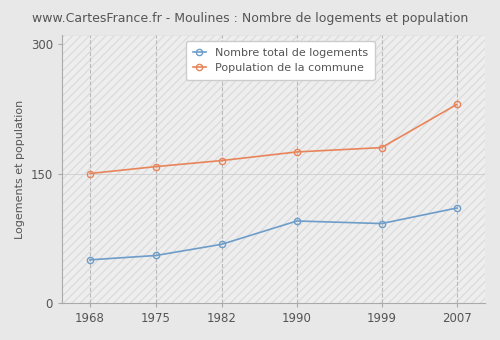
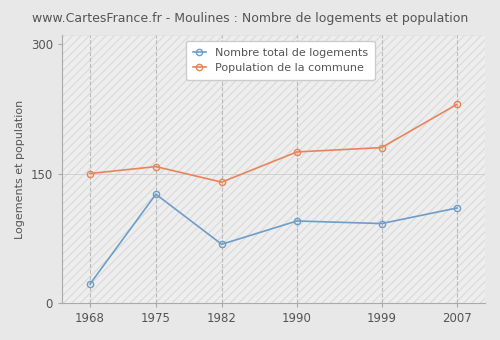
Nombre total de logements/1968: 50 -> 22
Nombre total de logements/1975: 55 -> 126
Population de la commune/1982: 165 -> 140
